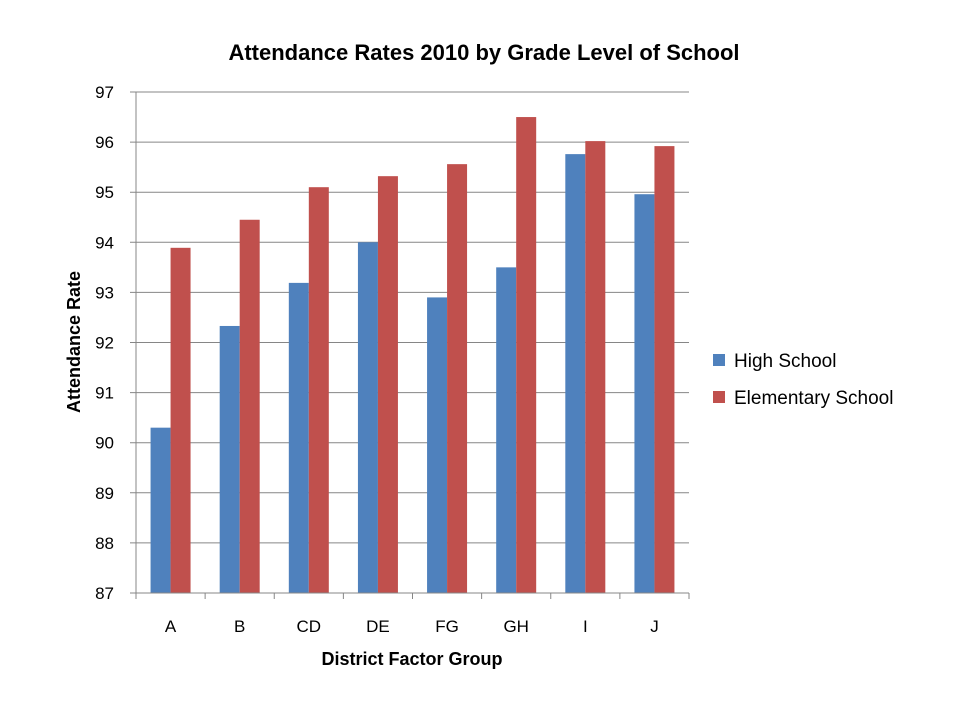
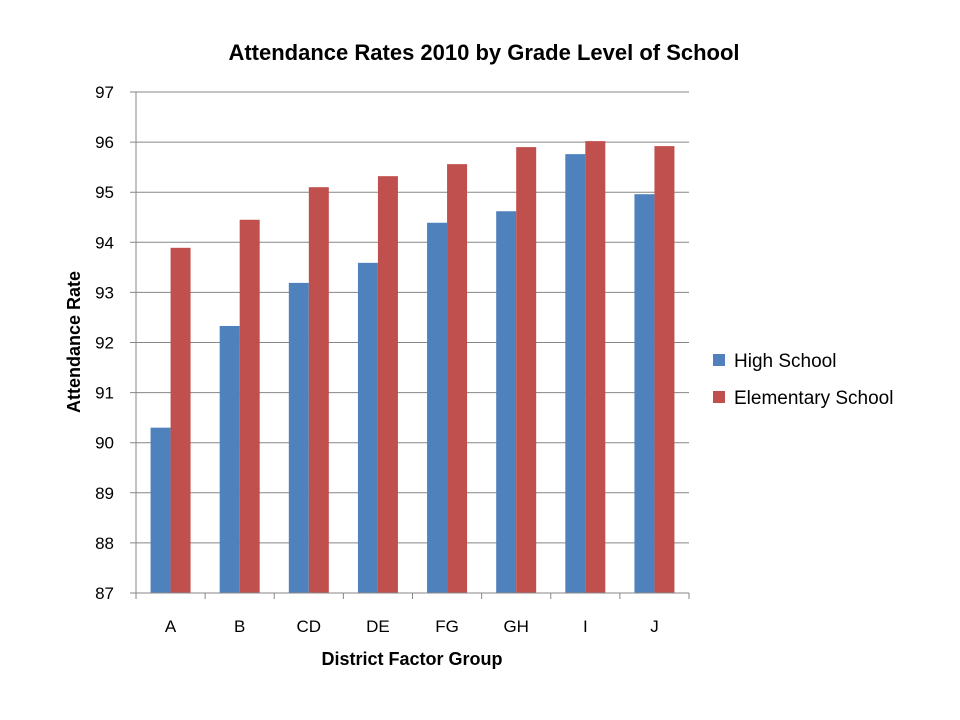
High School/DE: 94.0 -> 93.6
High School/FG: 92.9 -> 94.4
High School/GH: 93.5 -> 94.6
Elementary School/GH: 96.5 -> 95.9
